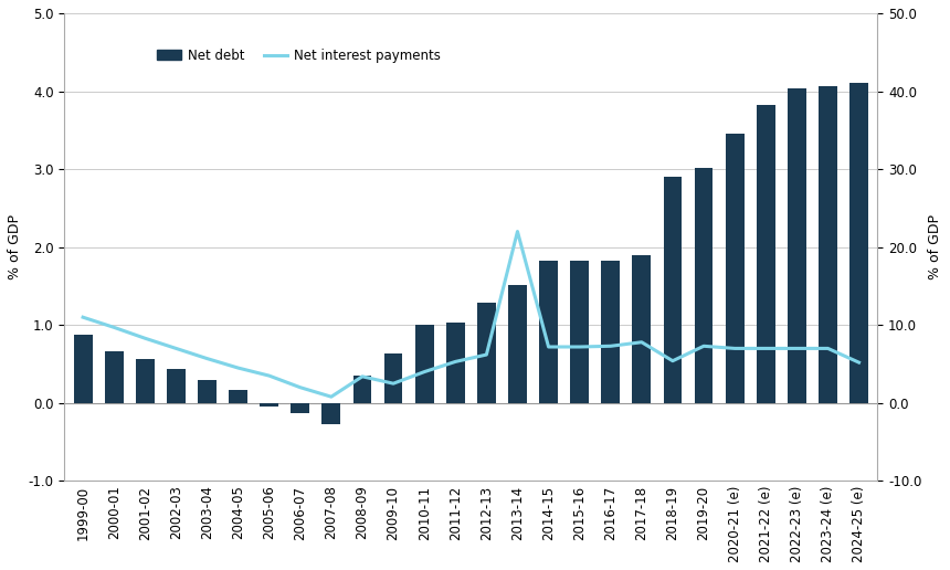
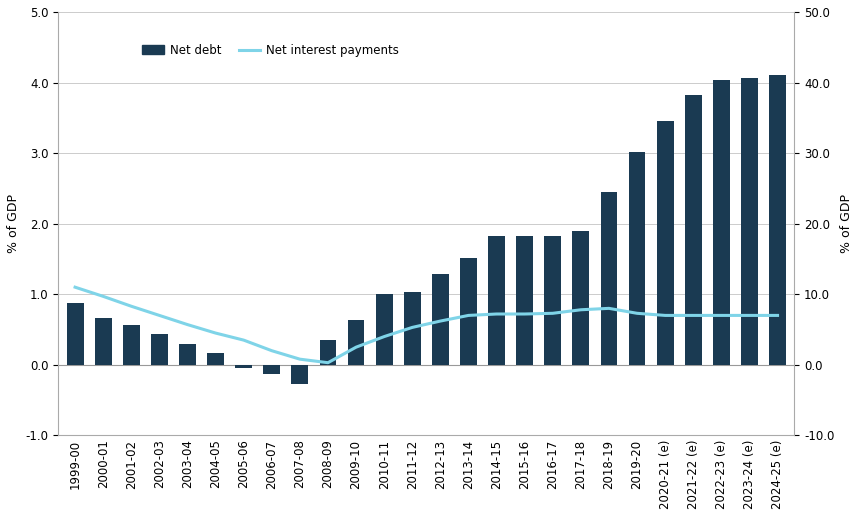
Net interest payments/2008-09: 0.34 -> 0.03
Net interest payments/2013-14: 2.20 -> 0.70
Net debt/2018-19: 2.90 -> 2.45
Net interest payments/2018-19: 0.54 -> 0.80
Net interest payments/2024-25 (e): 0.52 -> 0.70
